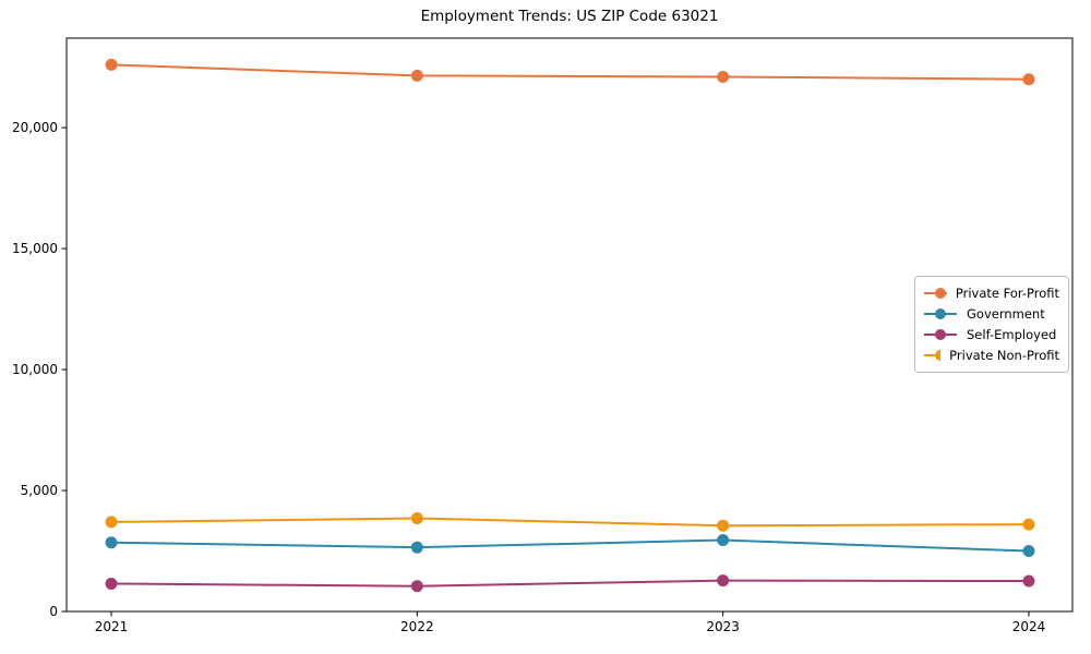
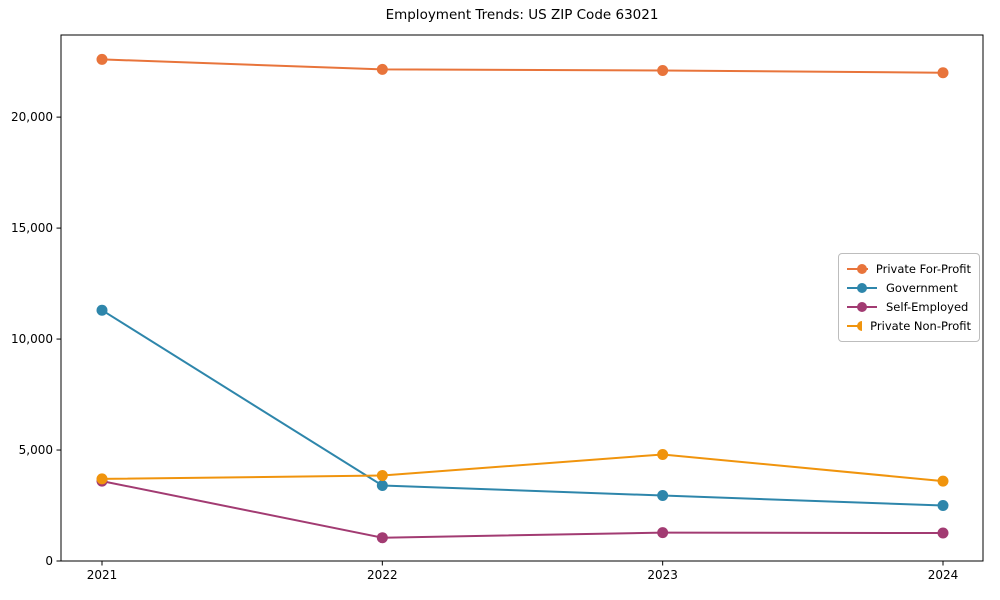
Government/2021: 2800 -> 11300
Self-Employed/2021: 1200 -> 3600
Government/2022: 2600 -> 3400
Private Non-Profit/2023: 3600 -> 4800
